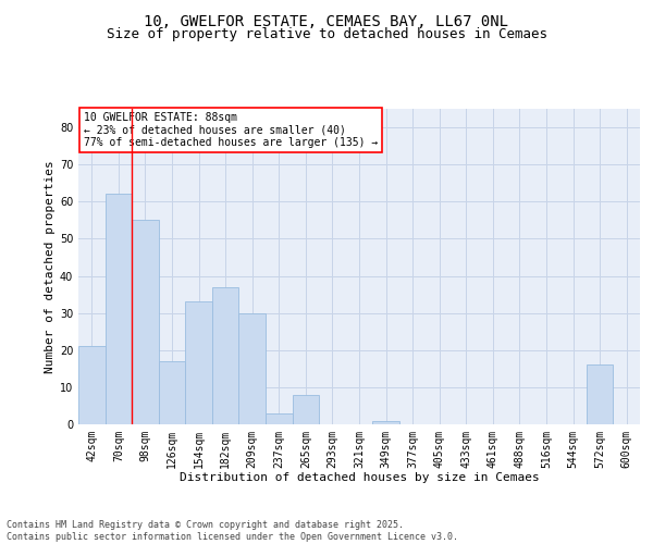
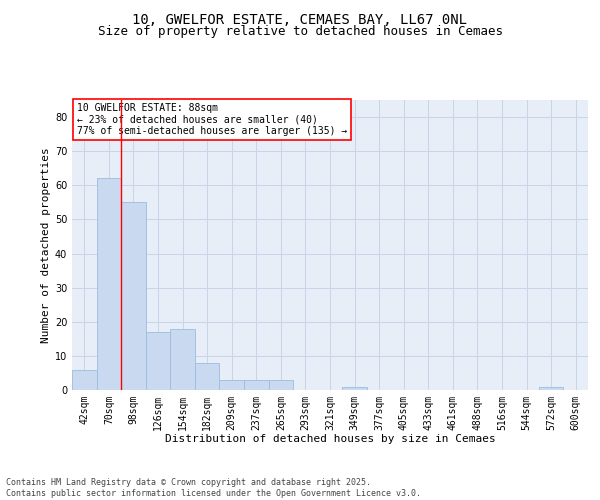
42sqm: 21 -> 6
154sqm: 33 -> 18
182sqm: 37 -> 8
209sqm: 30 -> 3
265sqm: 8 -> 3
572sqm: 16 -> 1
